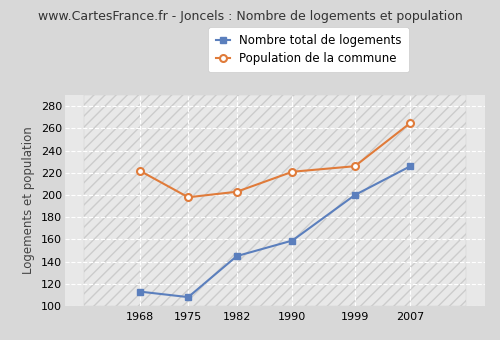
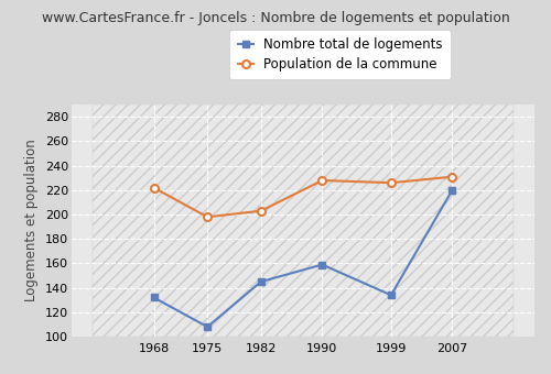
Nombre total de logements/1968: 113 -> 132
Population de la commune/1990: 221 -> 228
Nombre total de logements/1999: 200 -> 134
Nombre total de logements/2007: 226 -> 220
Population de la commune/2007: 265 -> 231
